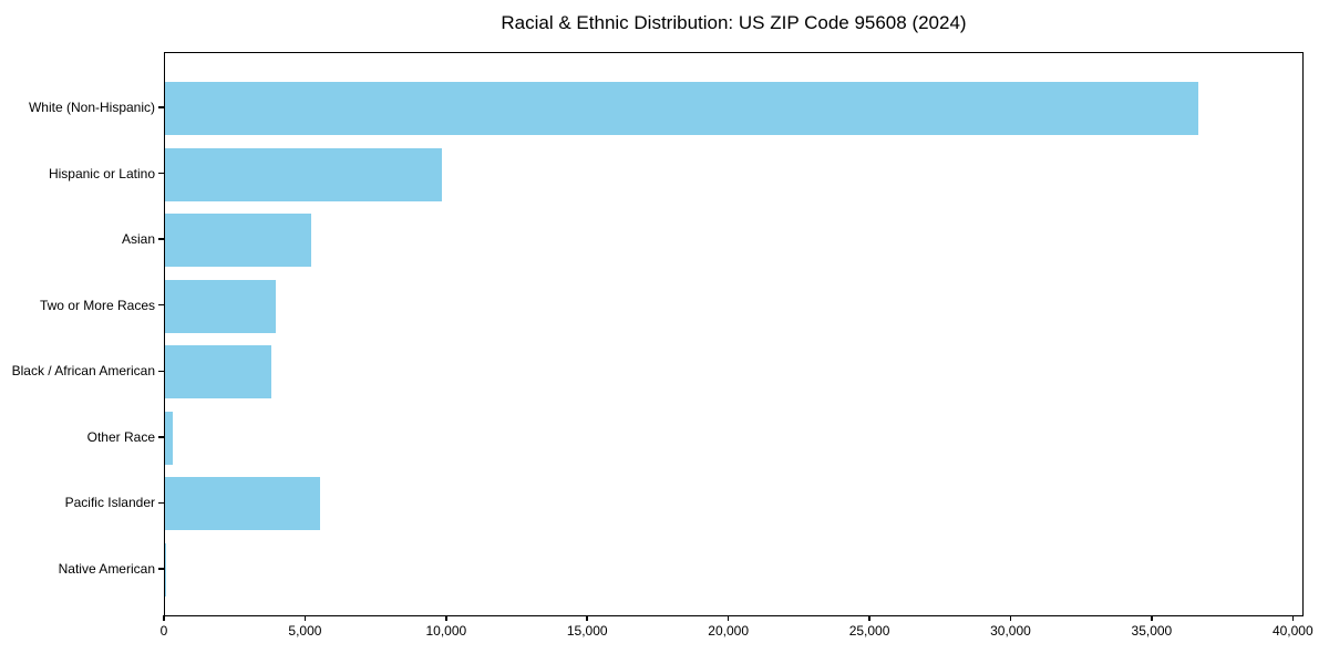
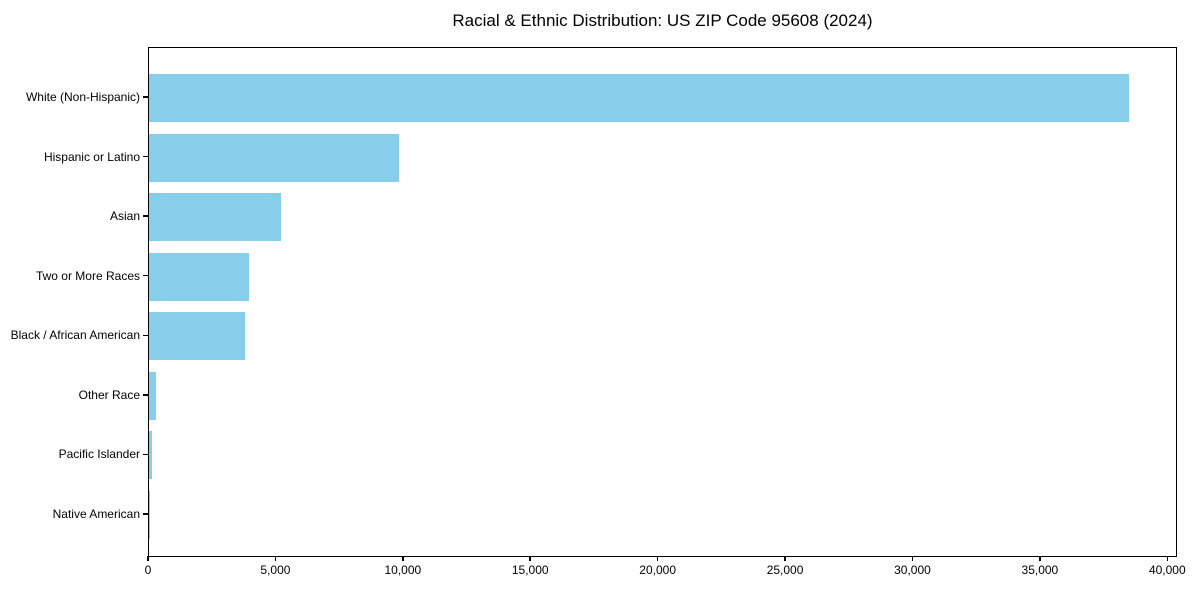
White (Non-Hispanic): 36600 -> 38400
Pacific Islander: 5500 -> 100
